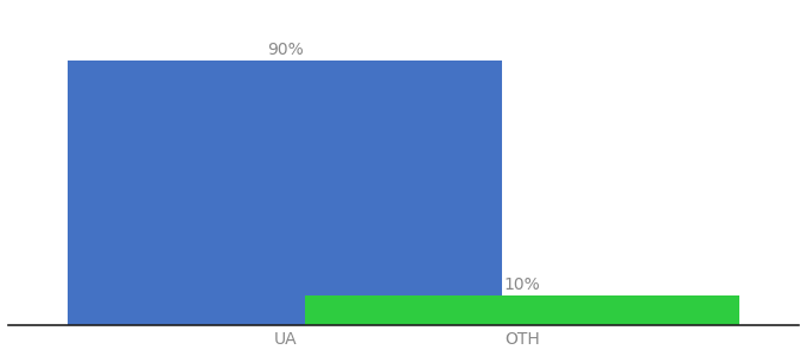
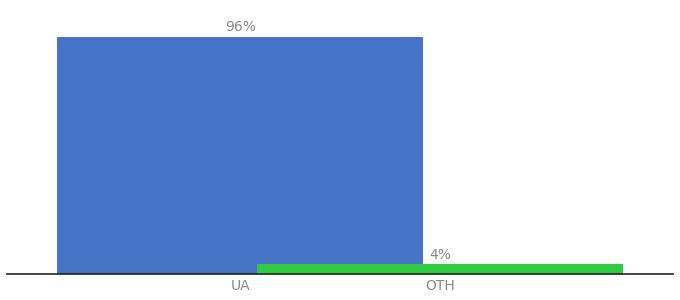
UA: 90% -> 96%
OTH: 10% -> 4%
